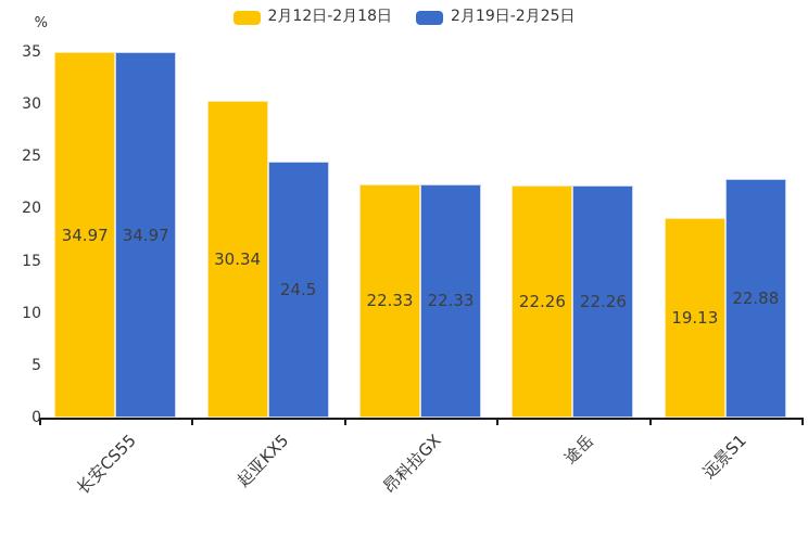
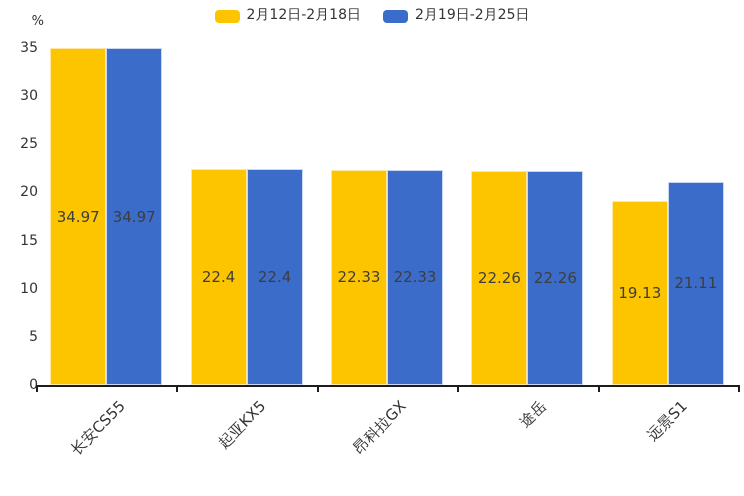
2月12日-2月18日/起亚KX5: 30.34 -> 22.4
2月19日-2月25日/起亚KX5: 24.5 -> 22.4
2月19日-2月25日/远景S1: 22.88 -> 21.11
